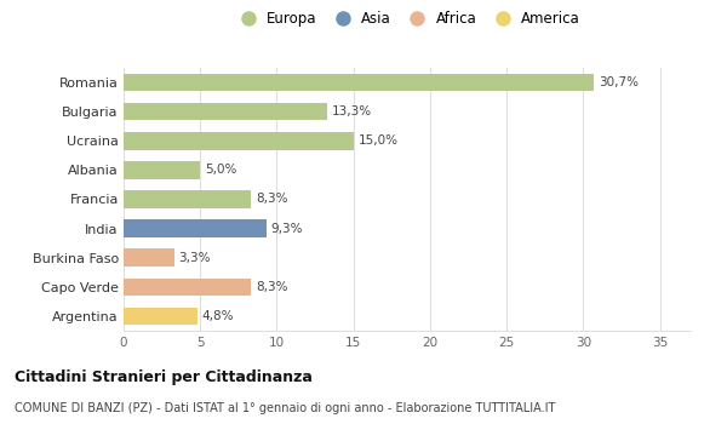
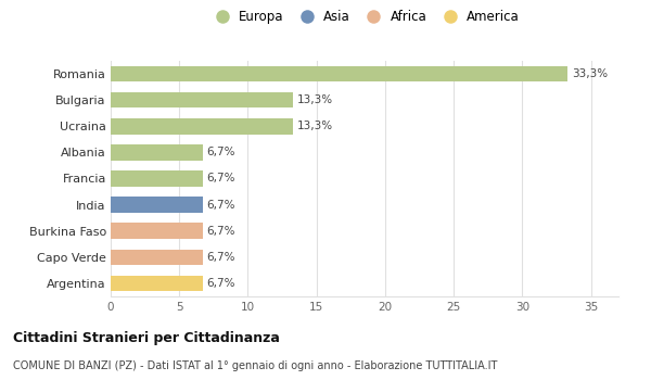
Romania: 30,7% -> 33,3%
Ucraina: 15,0% -> 13,3%
Albania: 5,0% -> 6,7%
Francia: 8,3% -> 6,7%
India: 9,3% -> 6,7%
Burkina Faso: 3,3% -> 6,7%
Capo Verde: 8,3% -> 6,7%
Argentina: 4,8% -> 6,7%
